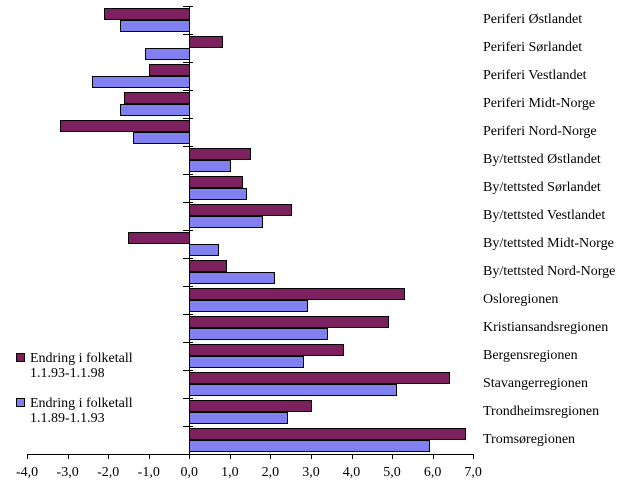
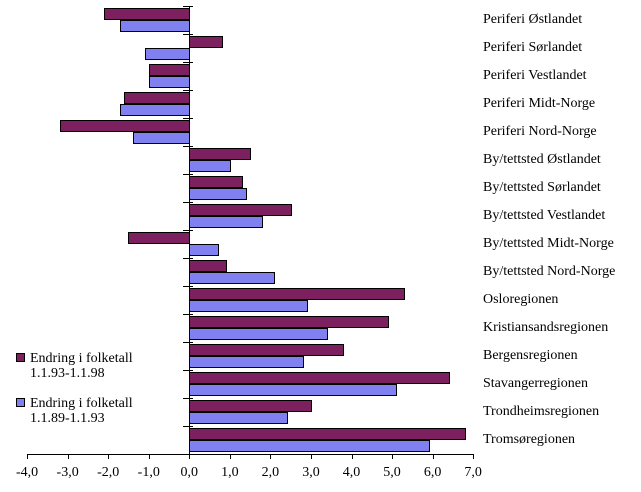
Endring i folketall 1.1.89-1.1.93/Periferi Vestlandet: -2,4 -> -1,0
